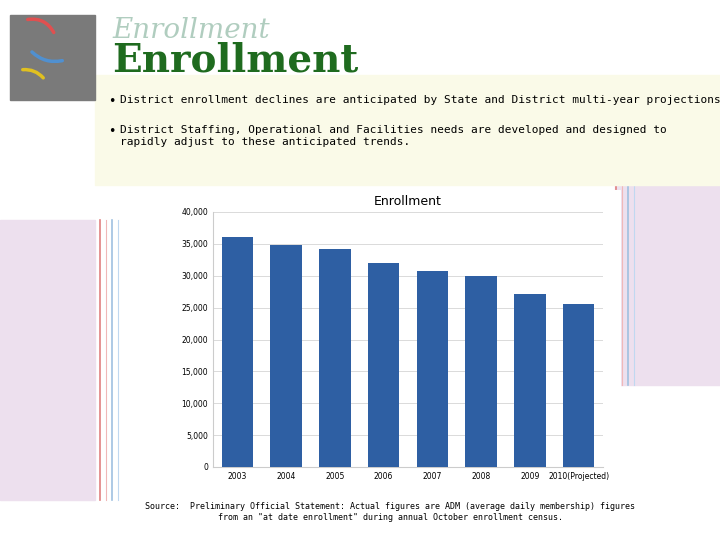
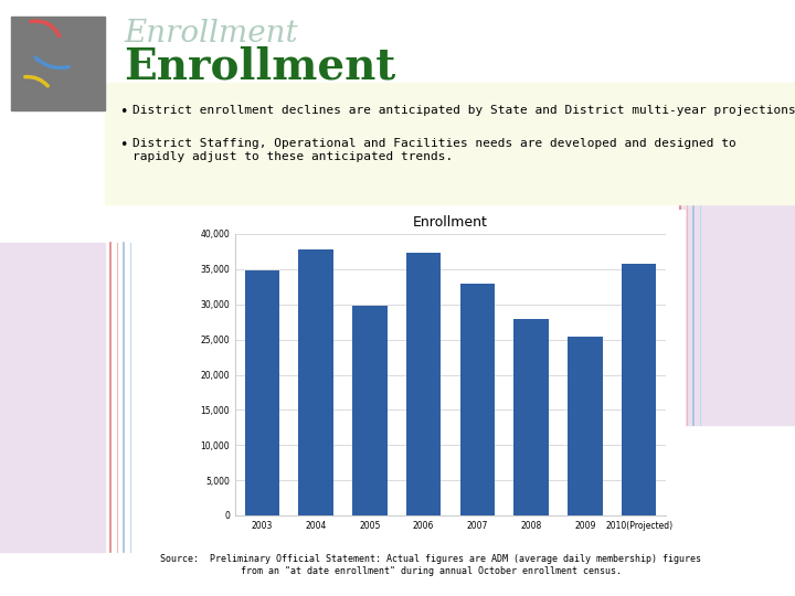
2003: 36,100 -> 34,800
2004: 34,900 -> 37,800
2005: 34,200 -> 29,800
2006: 32,000 -> 37,400
2007: 30,700 -> 33,000
2008: 29,900 -> 28,000
2009: 27,200 -> 25,400
2010(Projected): 25,600 -> 35,800
